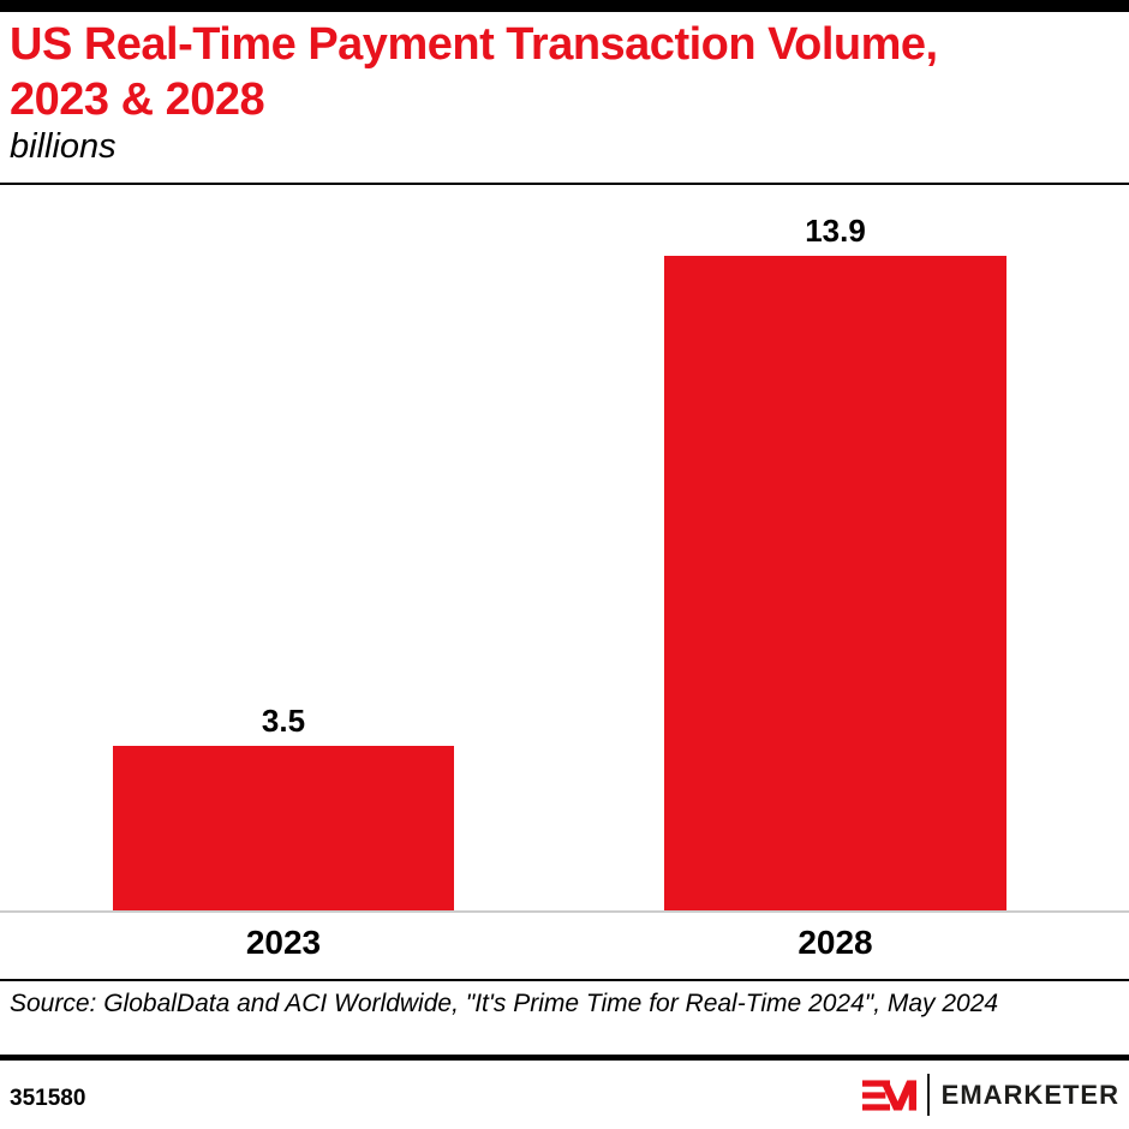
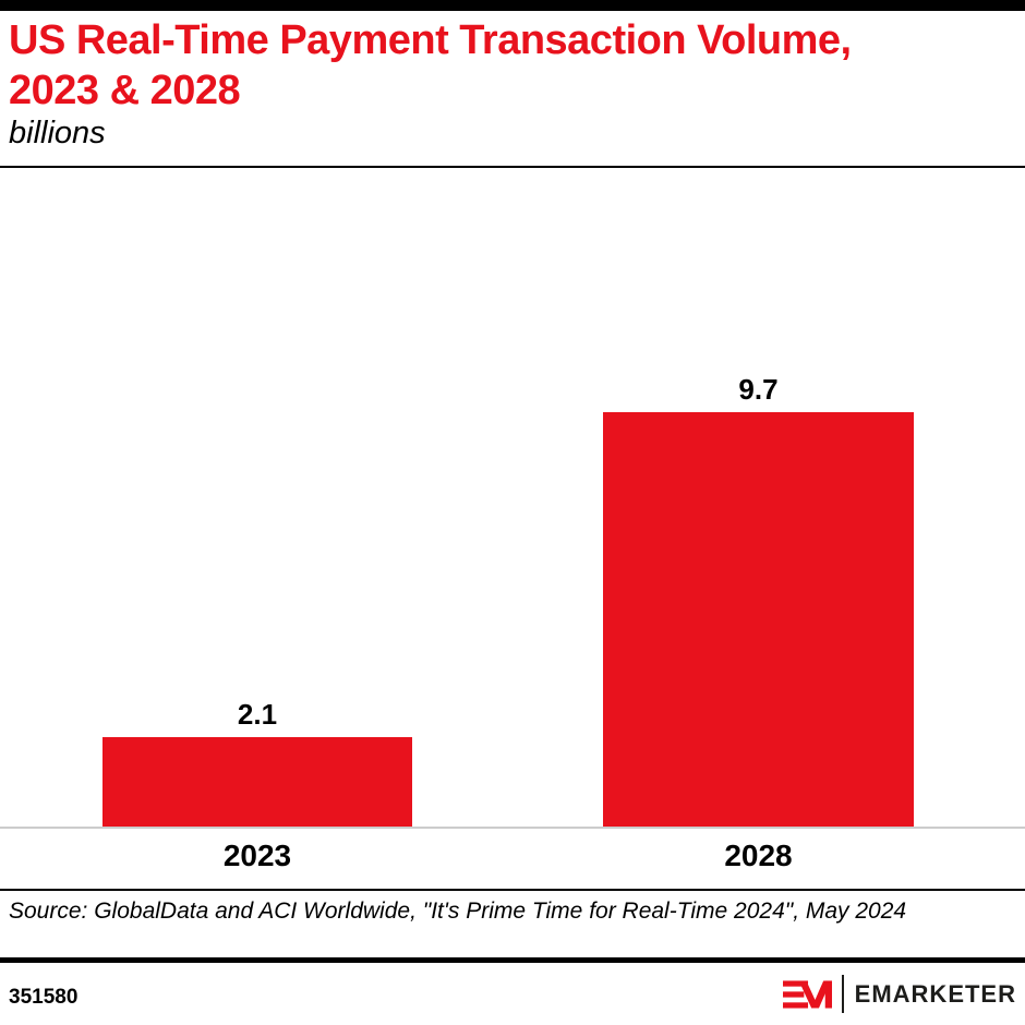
2023: 3.5 -> 2.1
2028: 13.9 -> 9.7
